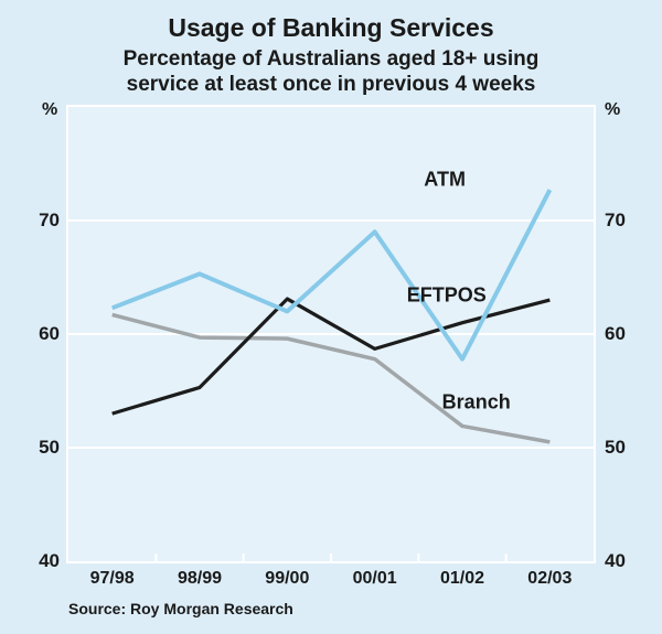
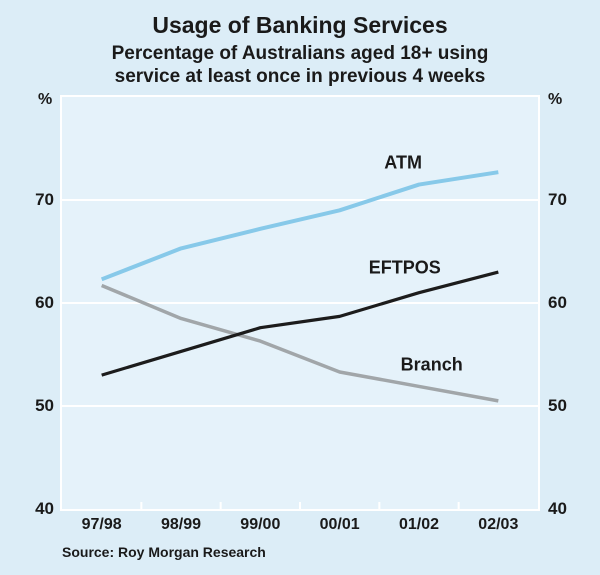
Branch/98/99: 59.7 -> 58.5
ATM/99/00: 62.0 -> 67.2
EFTPOS/99/00: 63.1 -> 57.6
Branch/99/00: 59.6 -> 56.3
Branch/00/01: 57.8 -> 53.3
ATM/01/02: 57.8 -> 71.5
